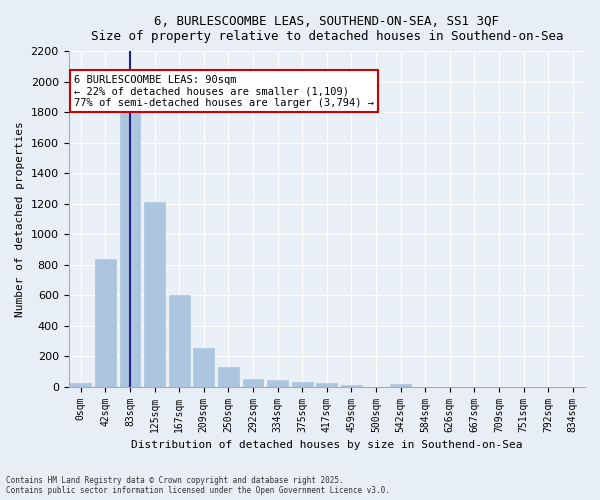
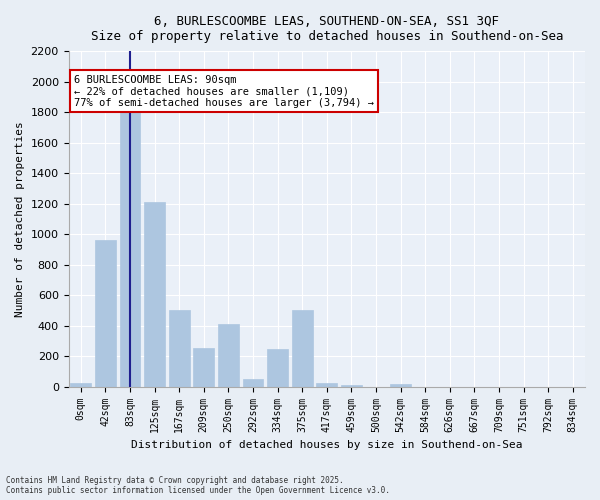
42sqm: 840 -> 960
167sqm: 600 -> 500
250sqm: 130 -> 410
334sqm: 40 -> 250
375sqm: 30 -> 500
